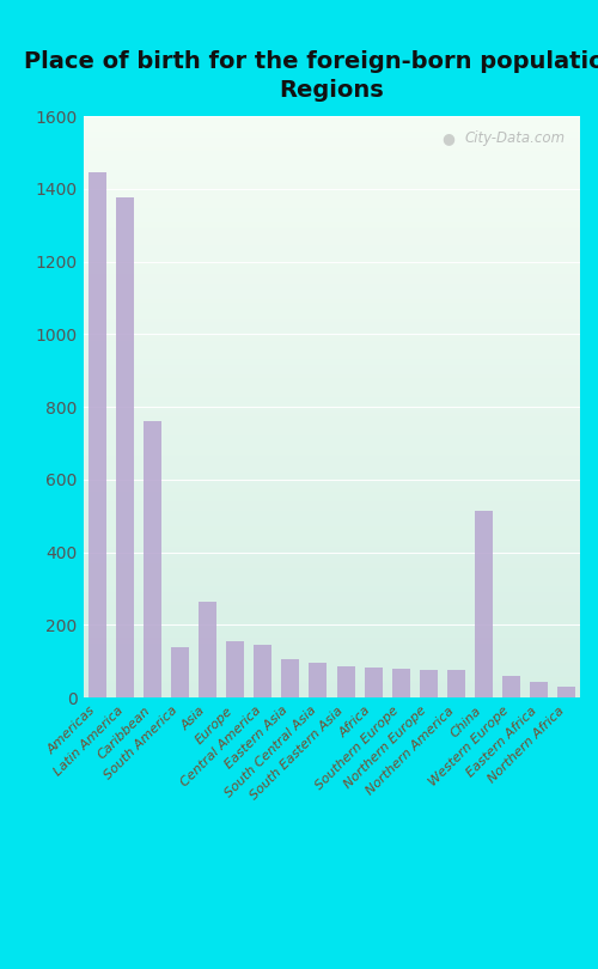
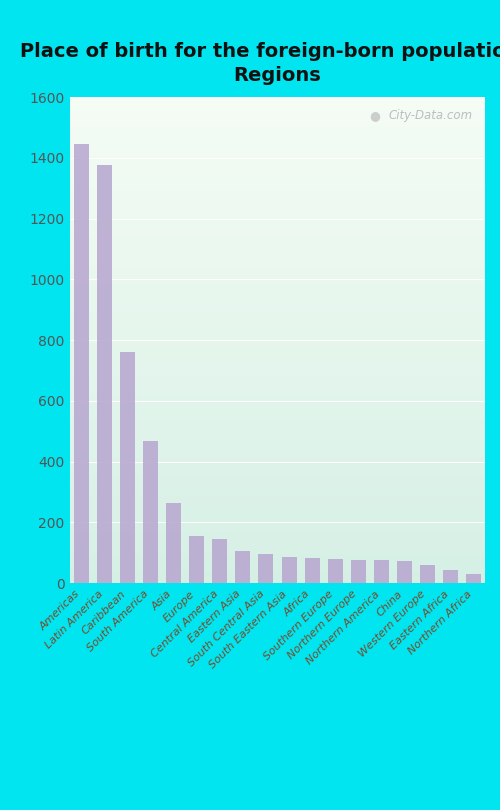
South America: 140 -> 468
China: 515 -> 72
